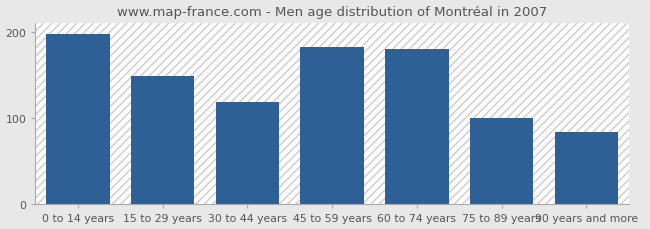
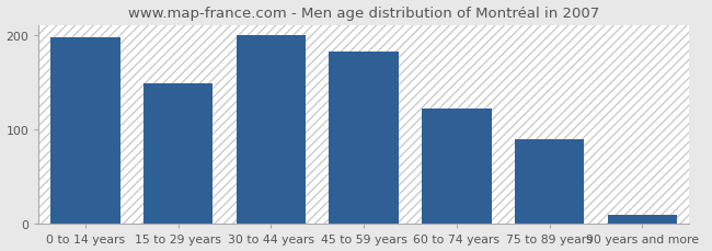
30 to 44 years: 118 -> 199
60 to 74 years: 180 -> 122
75 to 89 years: 100 -> 90
90 years and more: 84 -> 10
